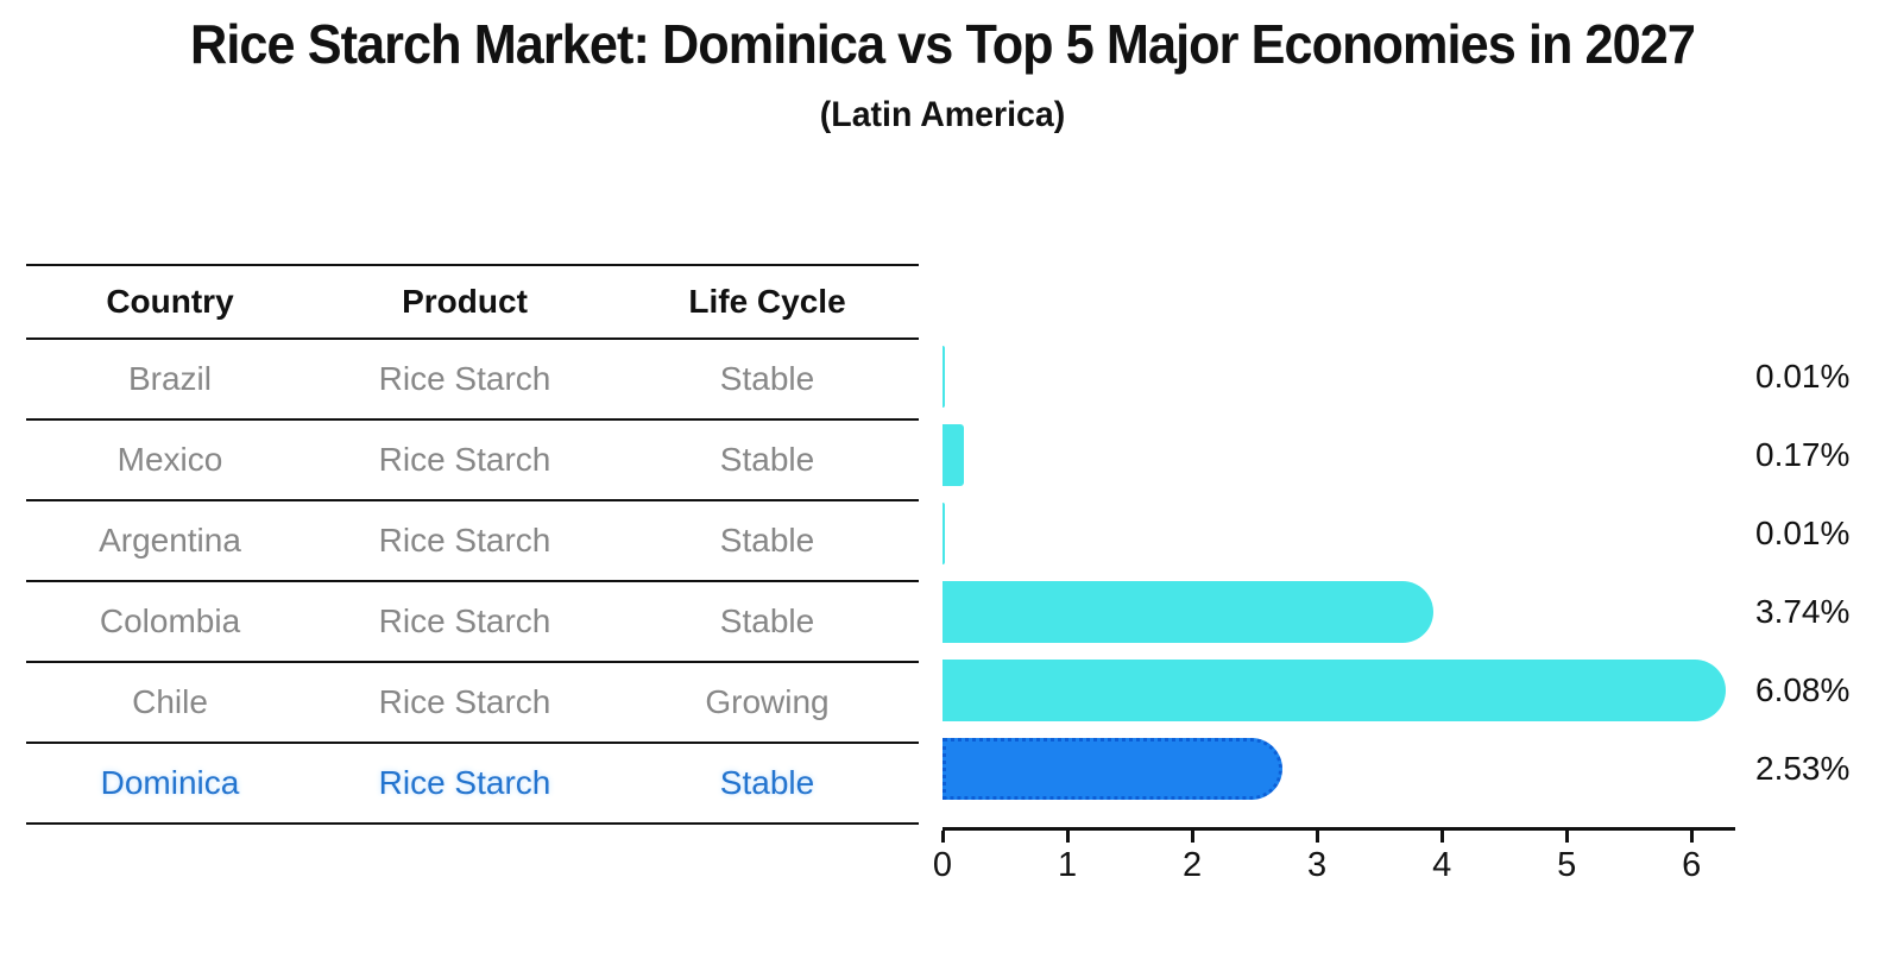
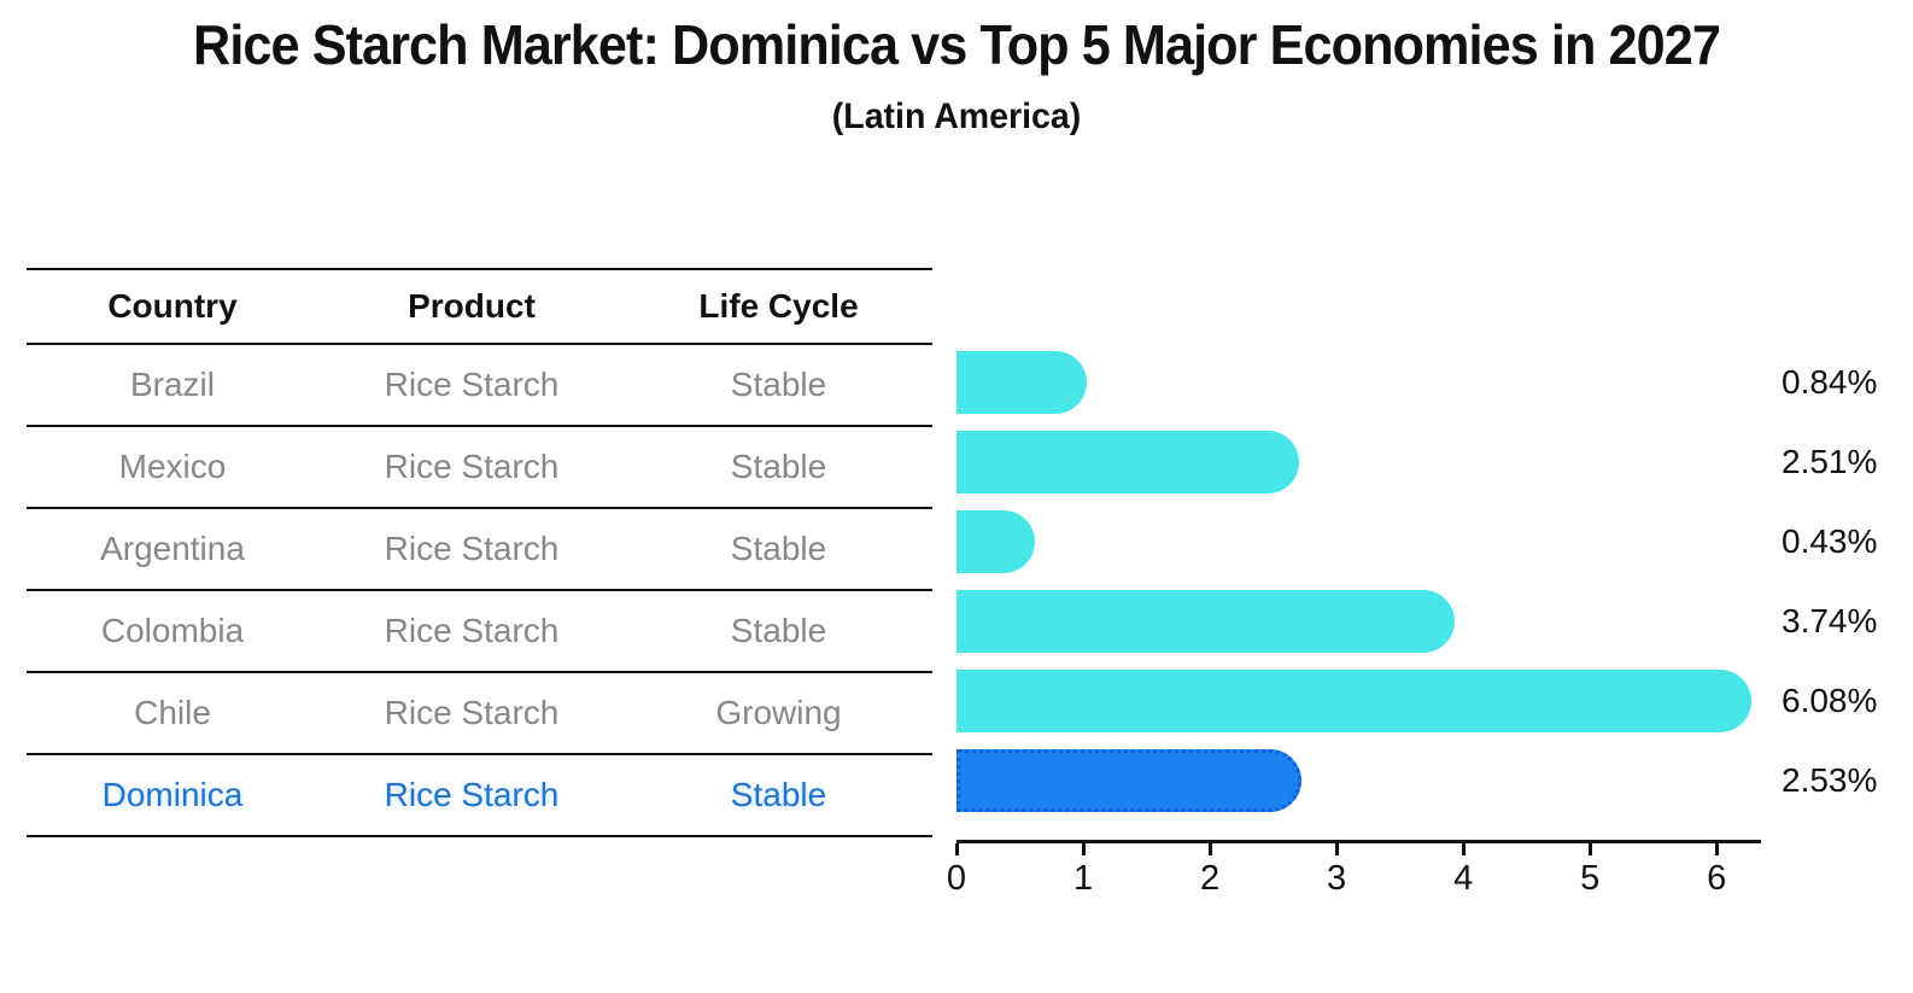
Brazil: 0.01% -> 0.84%
Mexico: 0.17% -> 2.51%
Argentina: 0.01% -> 0.43%
